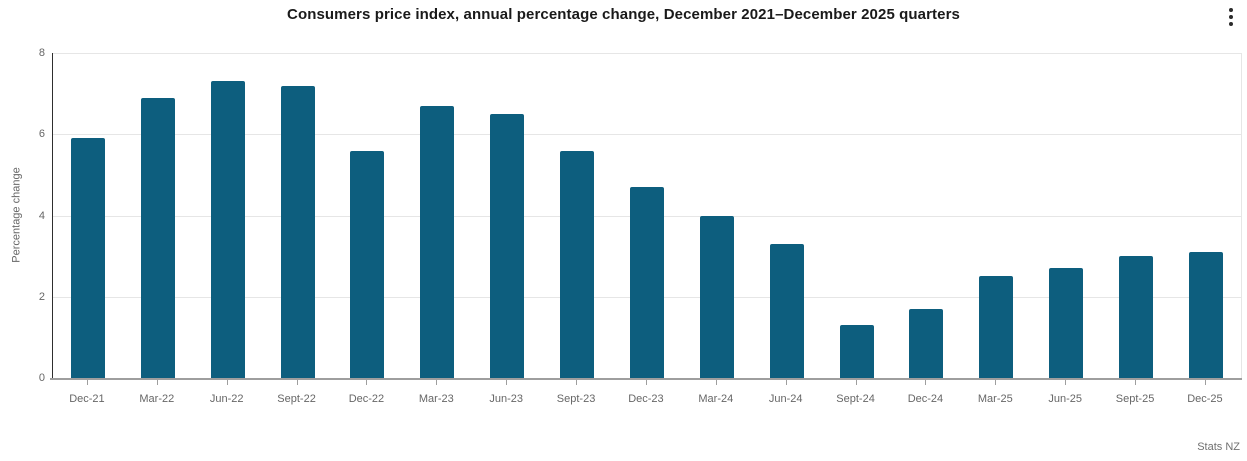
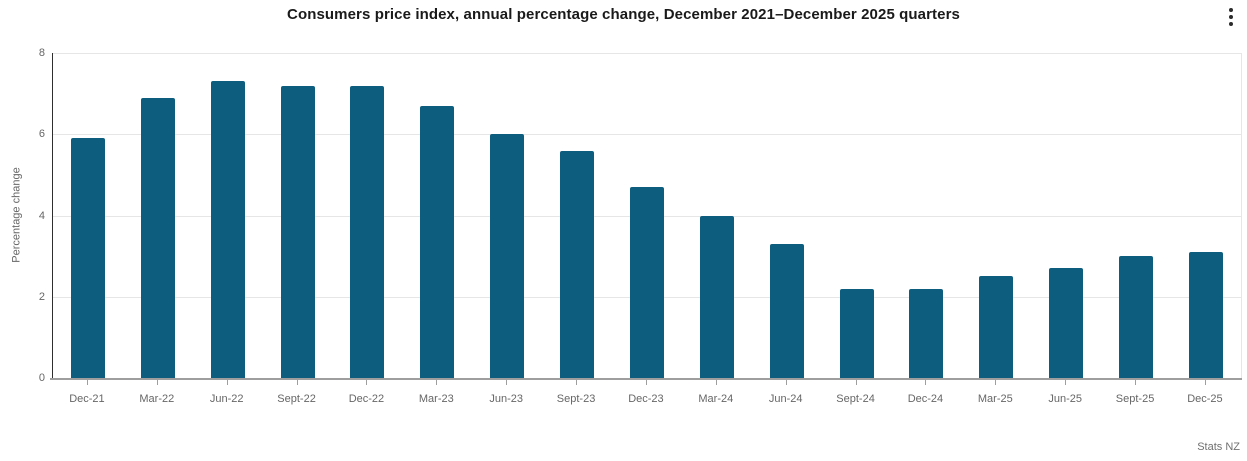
Dec-22: 5.6 -> 7.2
Jun-23: 6.5 -> 6.0
Sept-24: 1.3 -> 2.2
Dec-24: 1.7 -> 2.2
